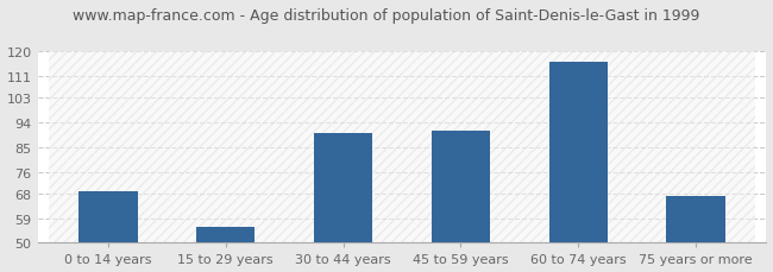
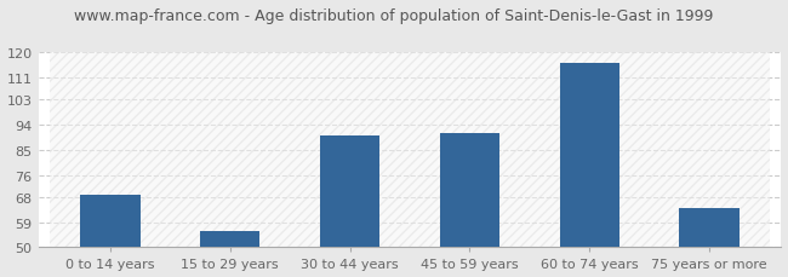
75 years or more: 67 -> 64
